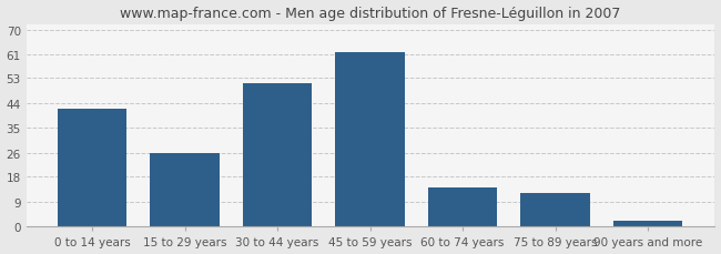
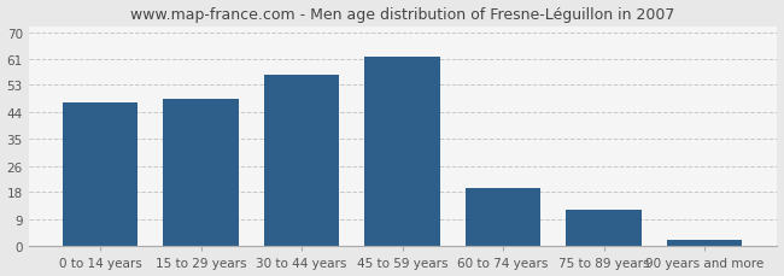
0 to 14 years: 42 -> 47
15 to 29 years: 26 -> 48
30 to 44 years: 51 -> 56
60 to 74 years: 14 -> 19
